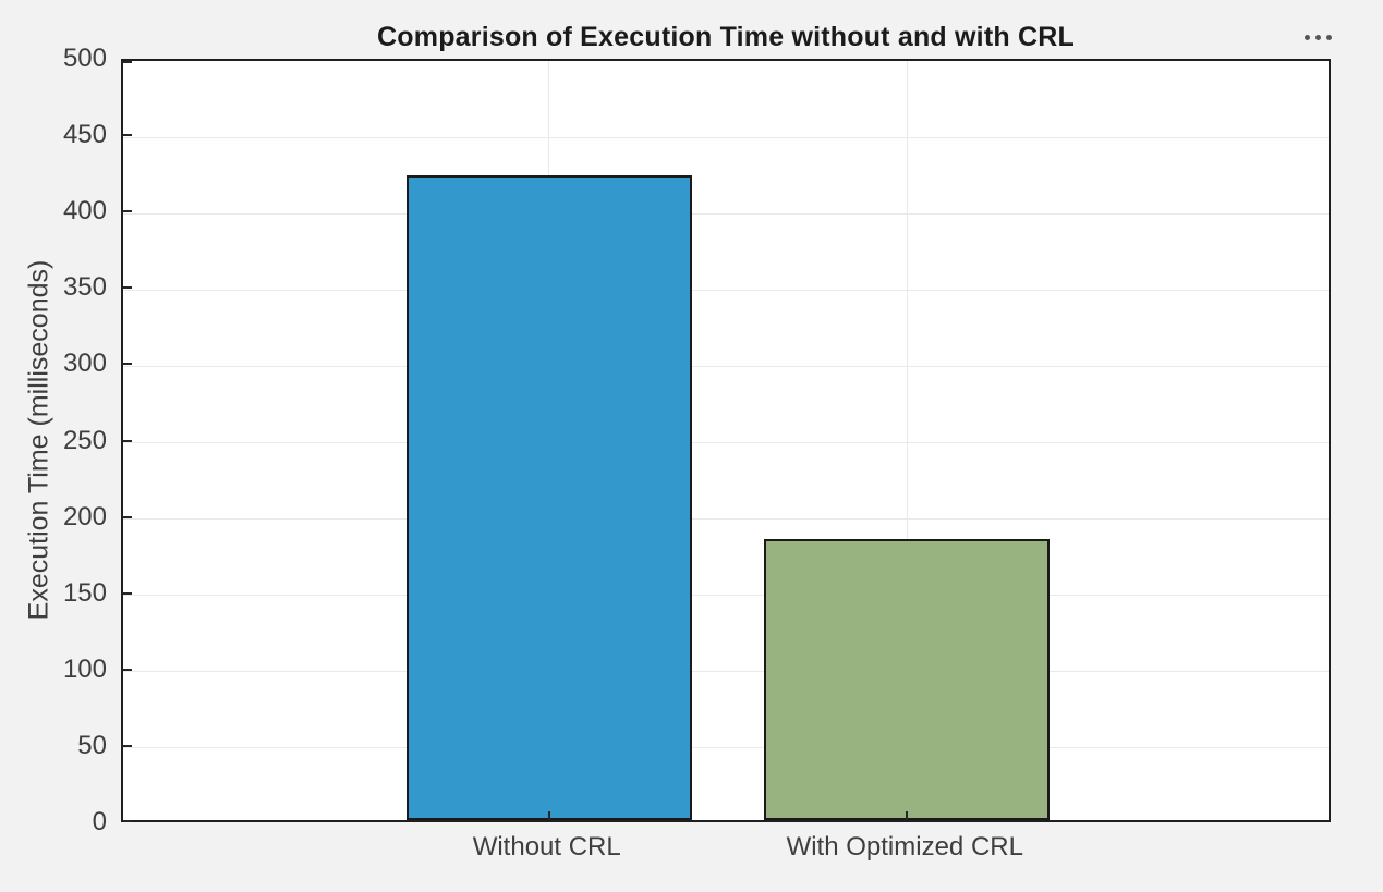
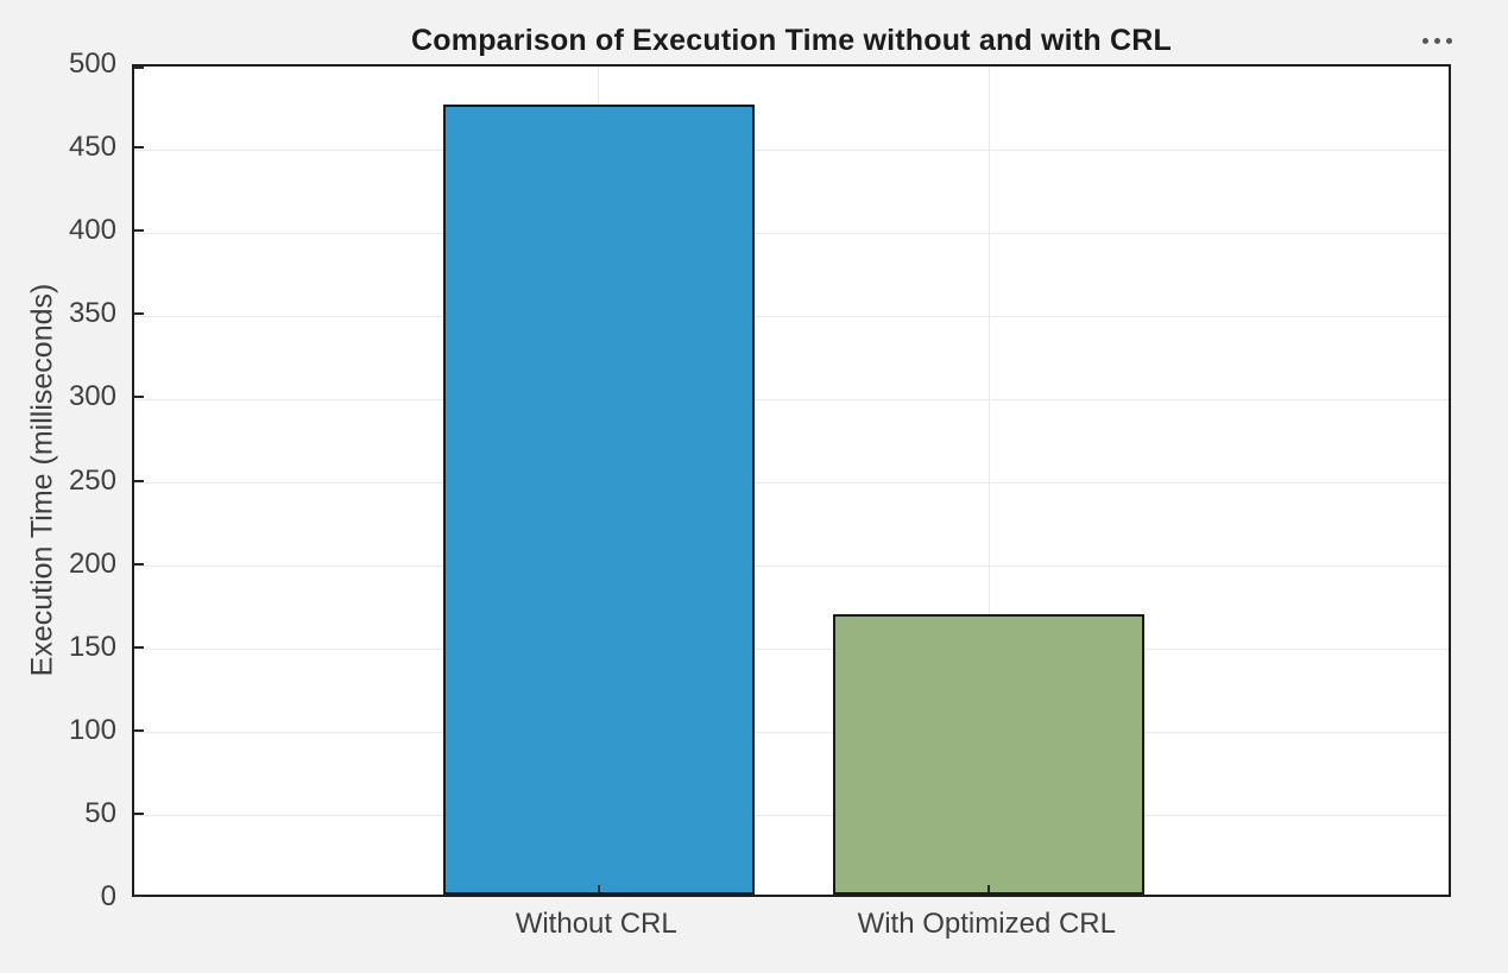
Without CRL: 422 -> 474
With Optimized CRL: 184 -> 168
